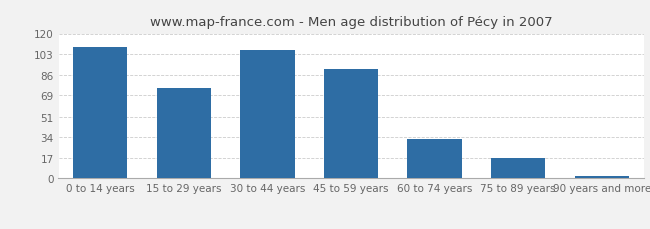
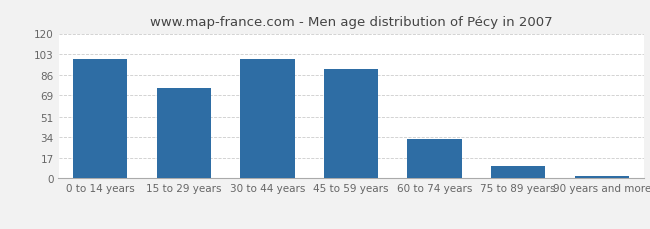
0 to 14 years: 109 -> 99
30 to 44 years: 106 -> 99
75 to 89 years: 17 -> 10
